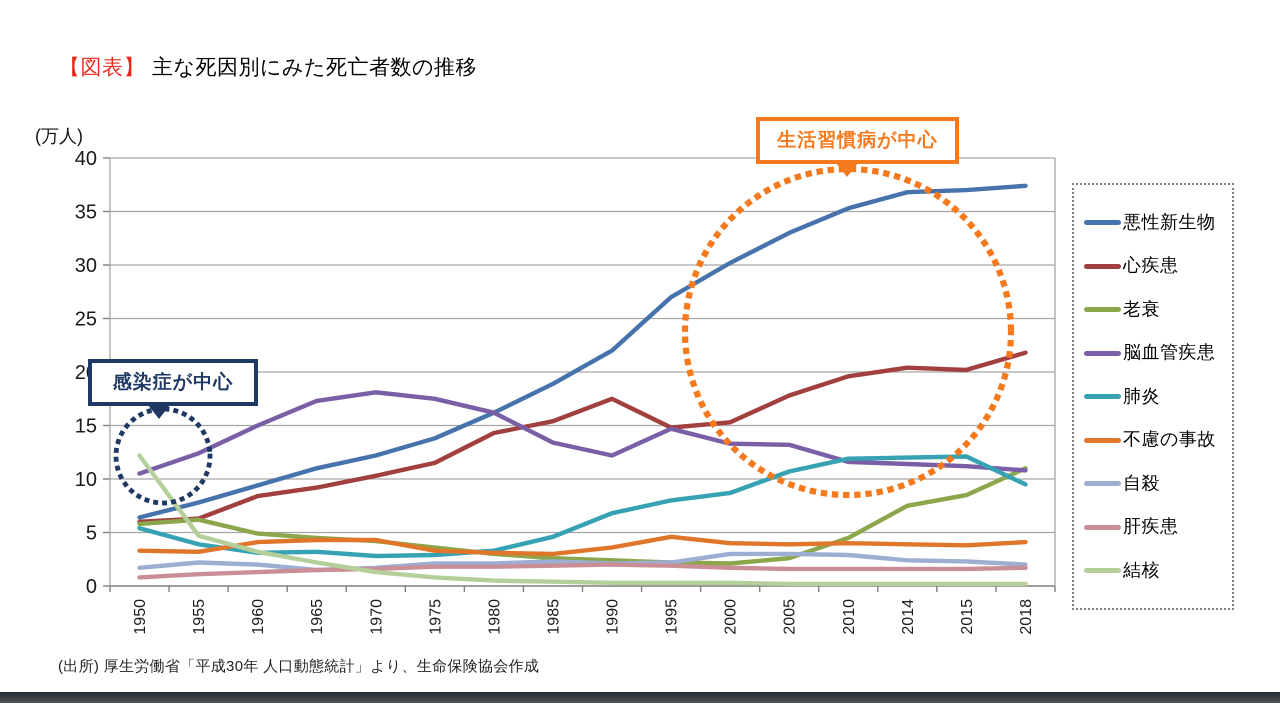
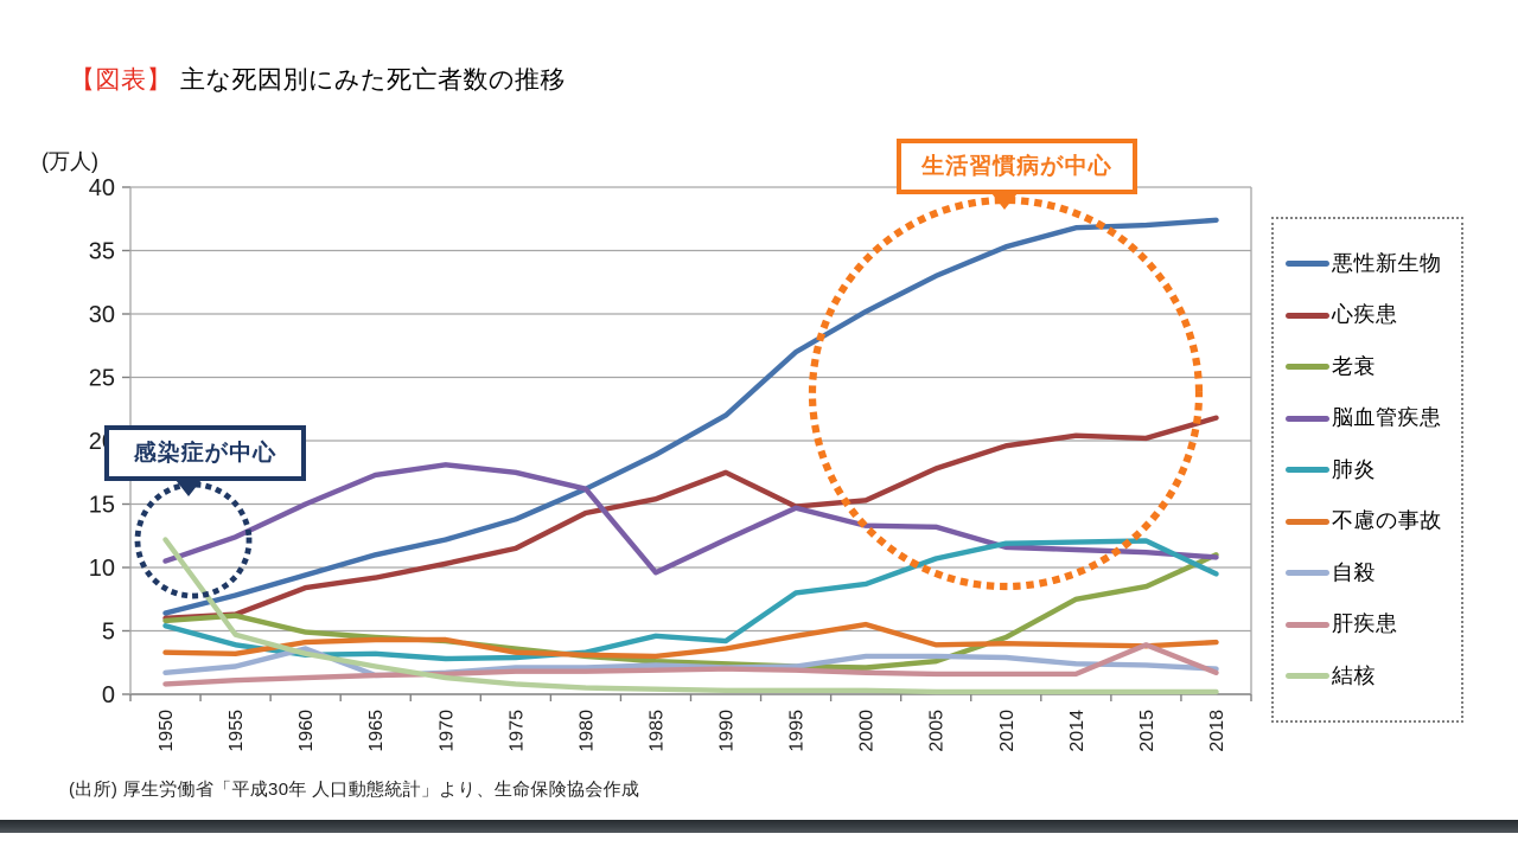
自殺/1960: 2.0 -> 3.6
脳血管疾患/1985: 13.4 -> 9.6
肺炎/1990: 6.8 -> 4.2
不慮の事故/2000: 4.0 -> 5.5
肝疾患/2015: 1.6 -> 3.9
